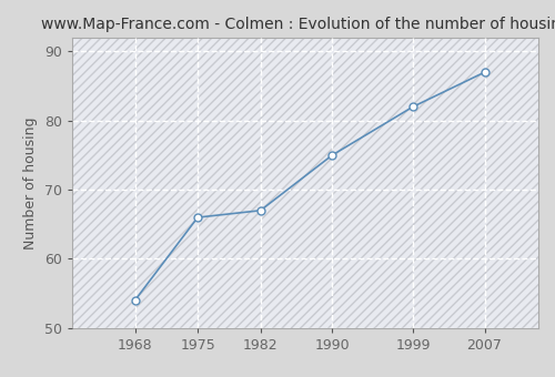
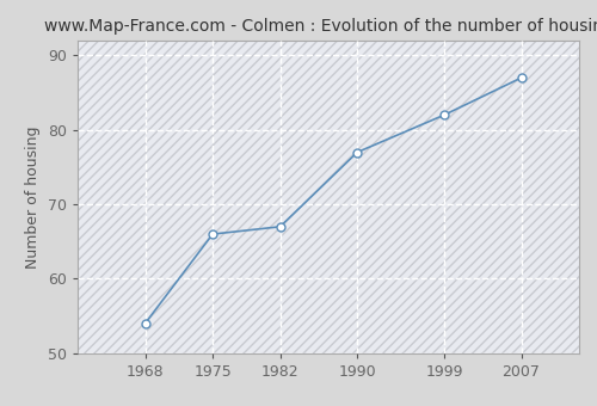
1990: 75 -> 77
